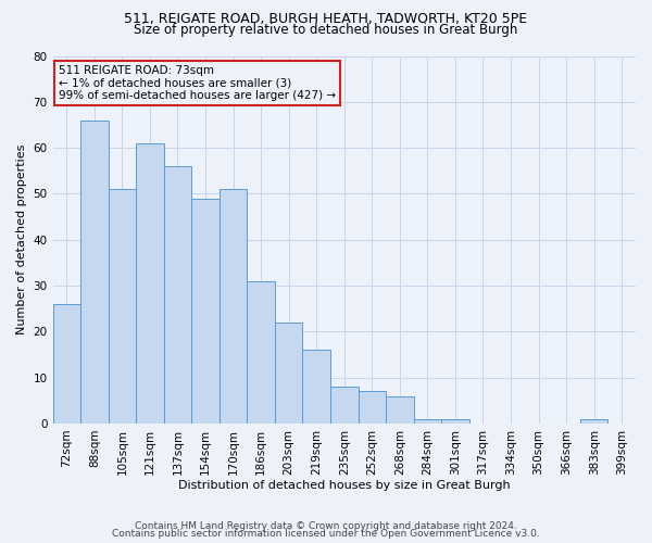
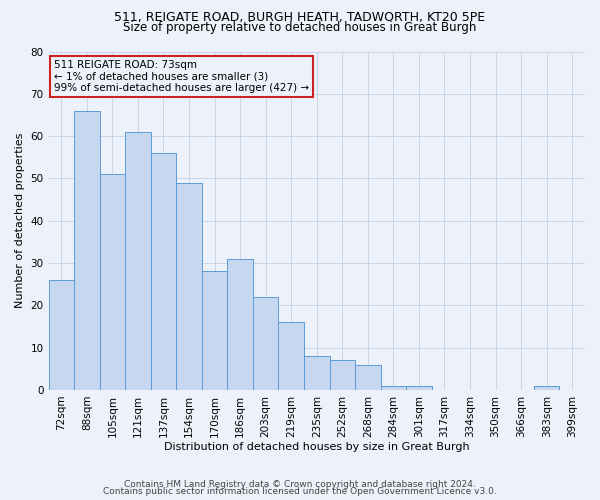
170sqm: 51 -> 28
